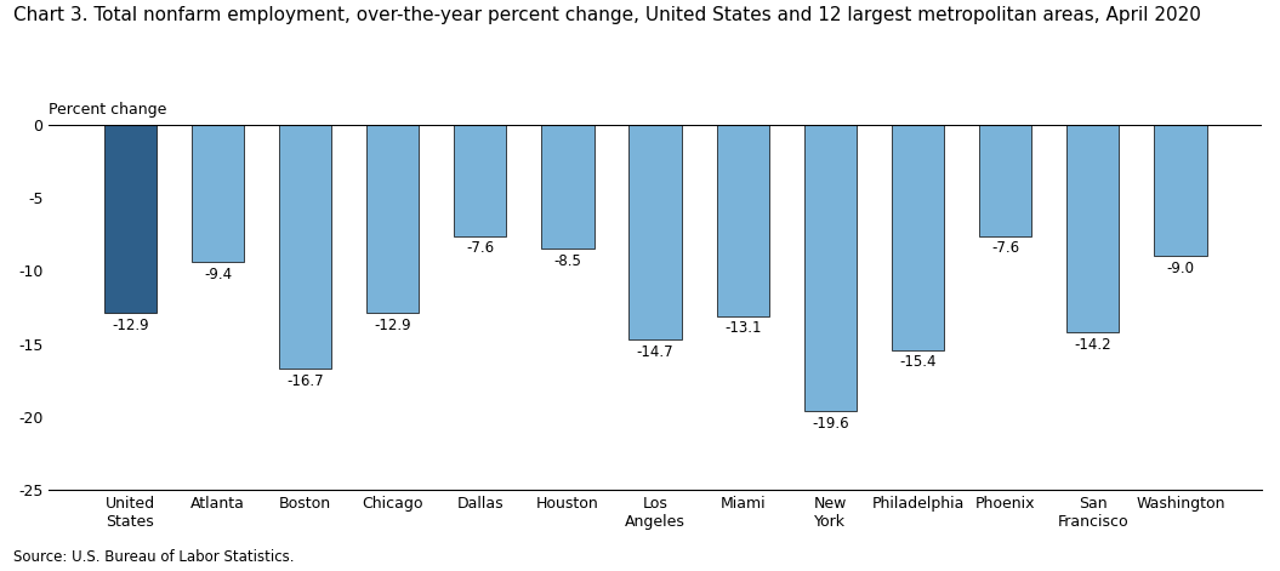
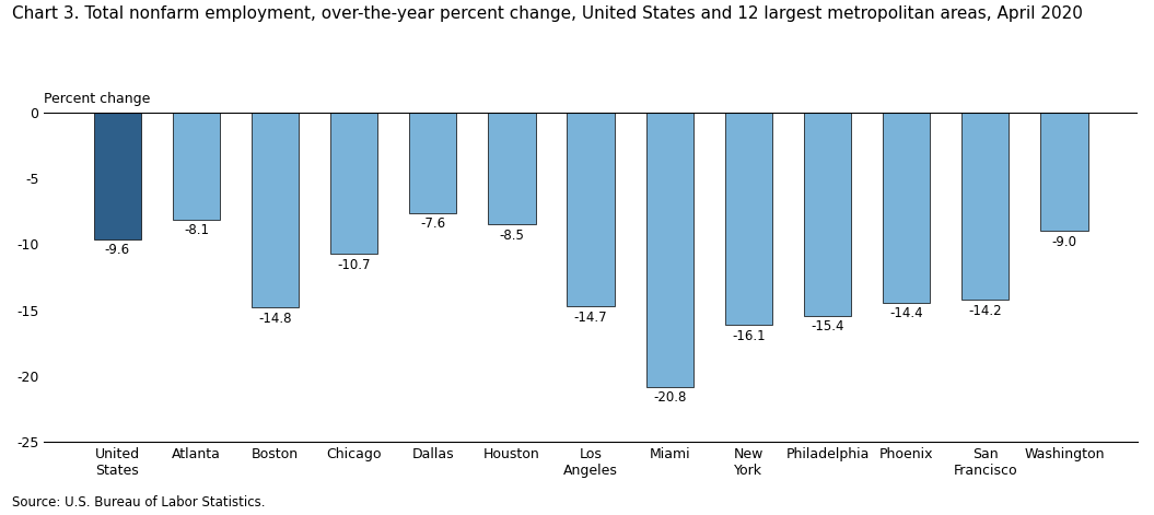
United States: -12.9 -> -9.6
Atlanta: -9.4 -> -8.1
Boston: -16.7 -> -14.8
Chicago: -12.9 -> -10.7
Miami: -13.1 -> -20.8
New York: -19.6 -> -16.1
Phoenix: -7.6 -> -14.4
